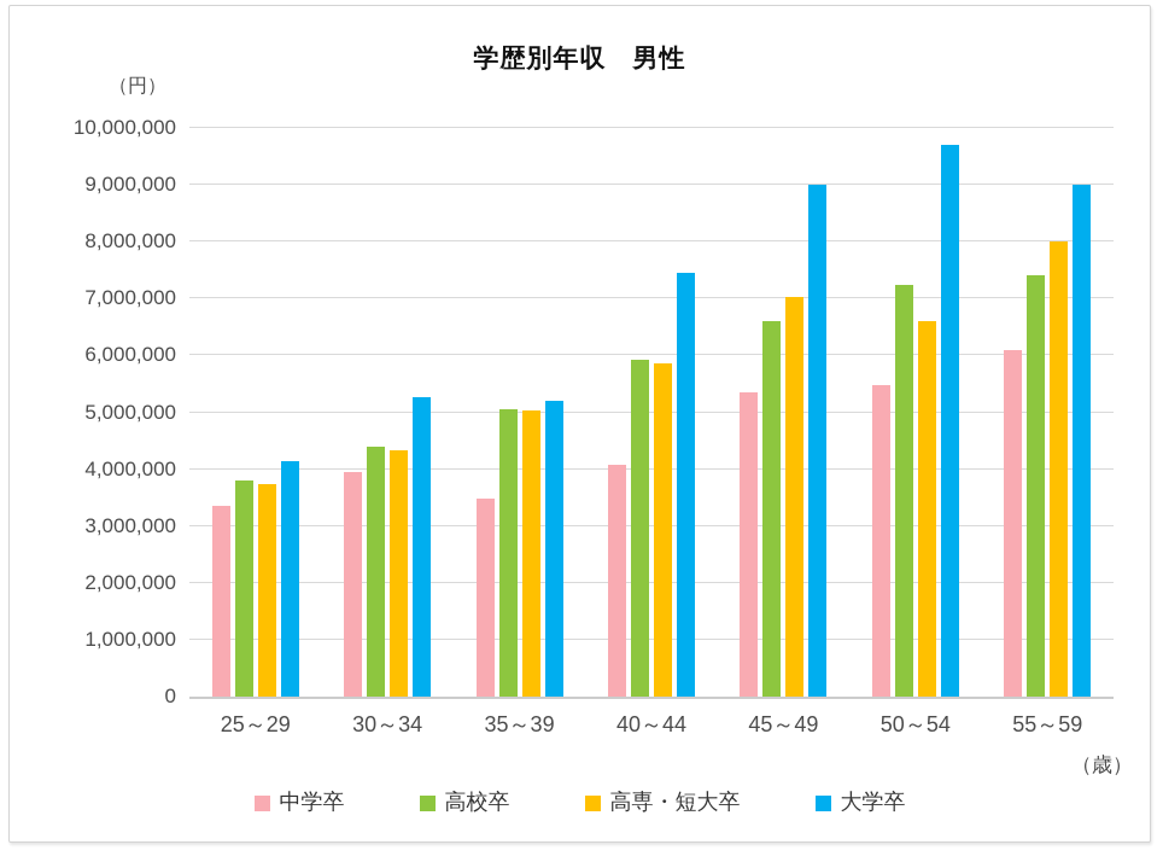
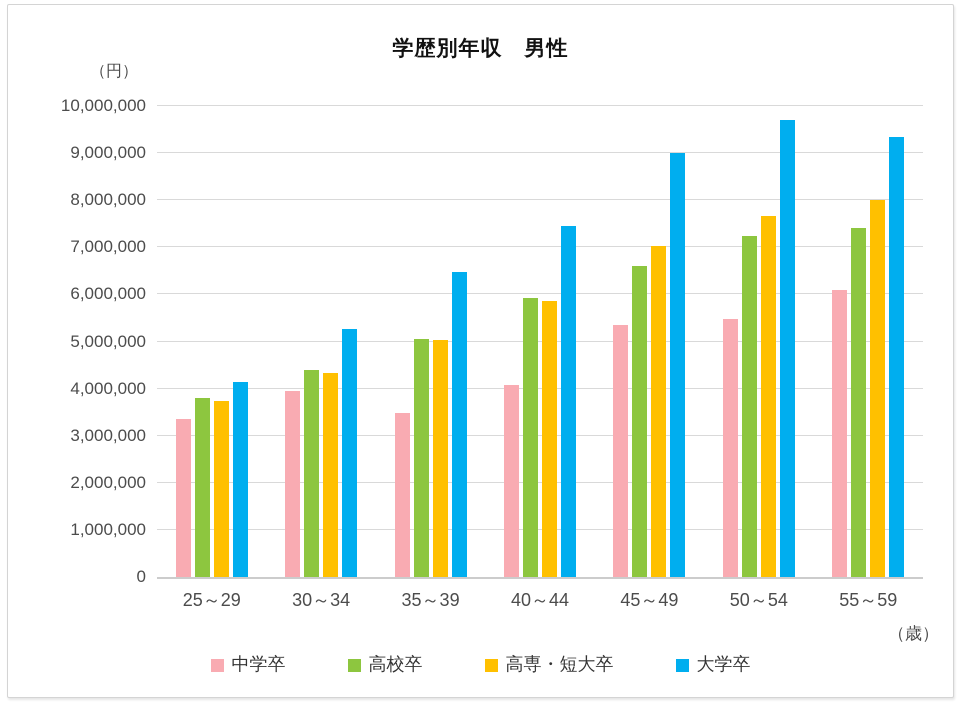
大学卒/35～39: 5200000 -> 6500000
高専・短大卒/50～54: 6600000 -> 7700000
大学卒/55～59: 9000000 -> 9400000
